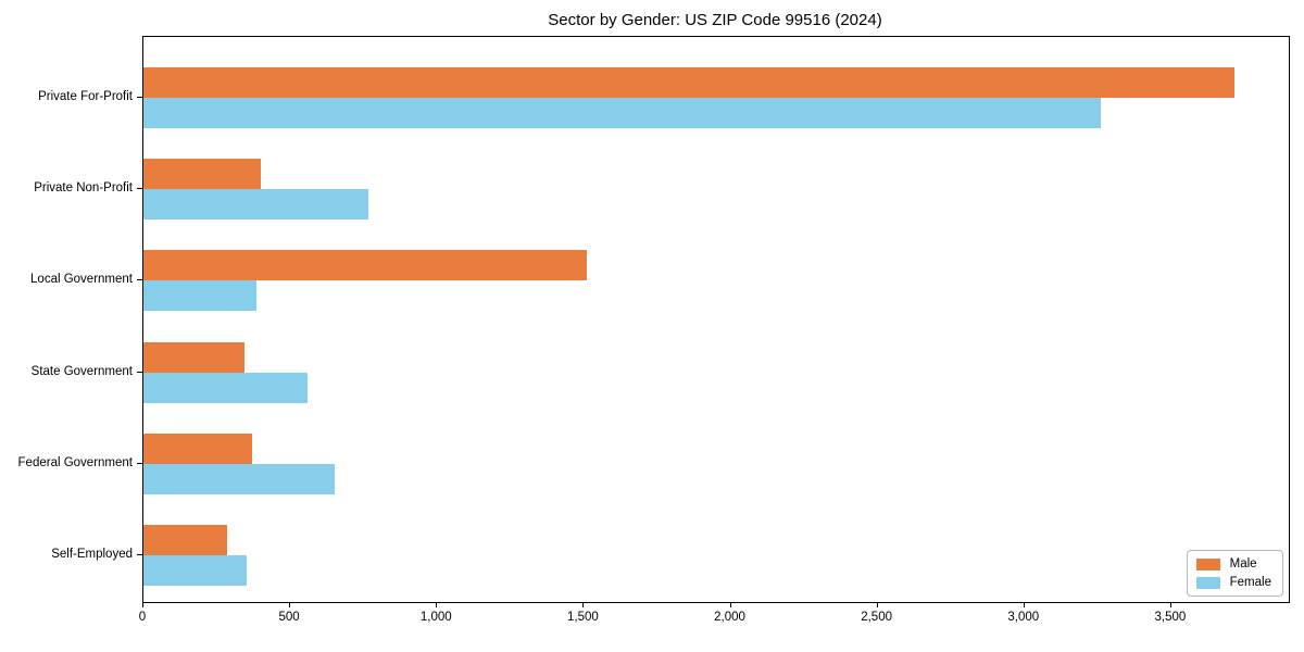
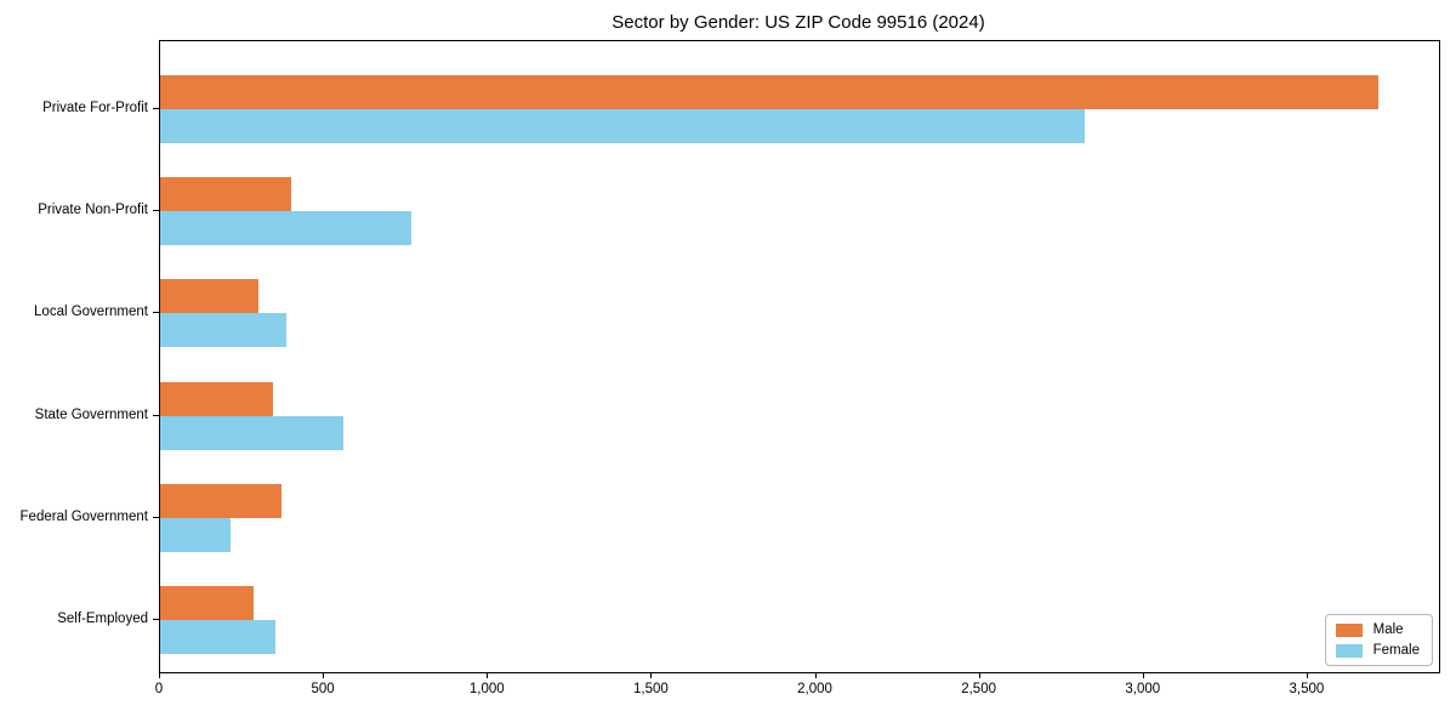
Female/Private For-Profit: 3260 -> 2820
Male/Local Government: 1510 -> 300
Female/Federal Government: 650 -> 220
